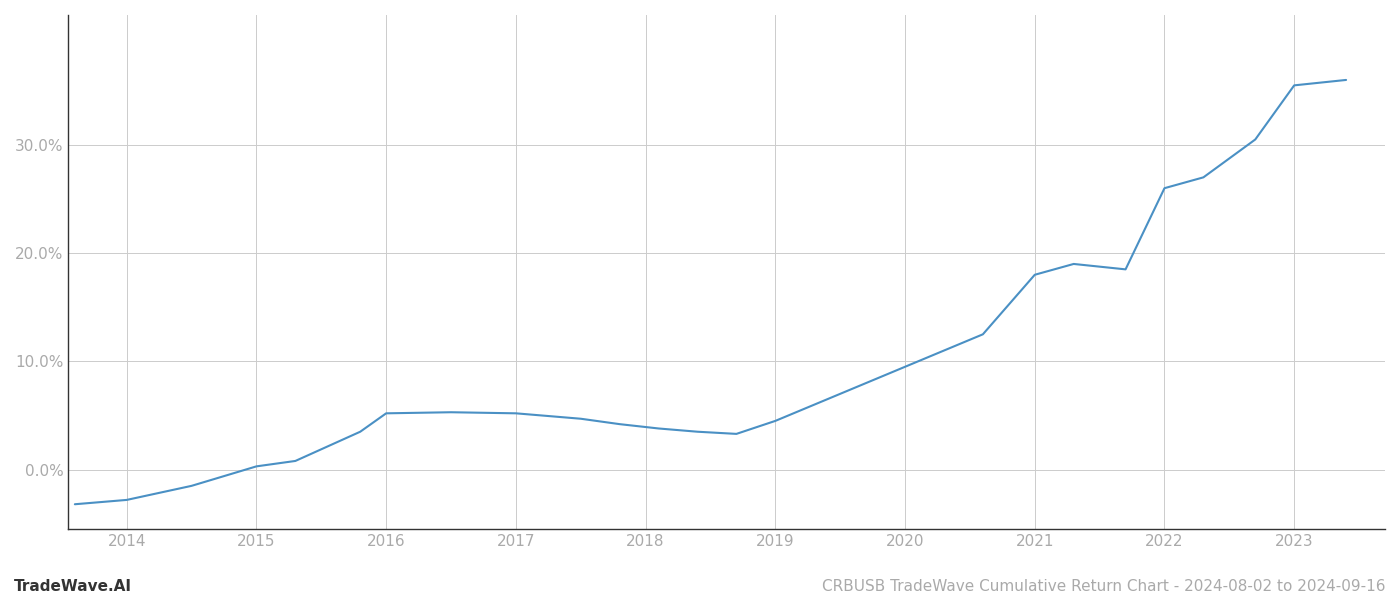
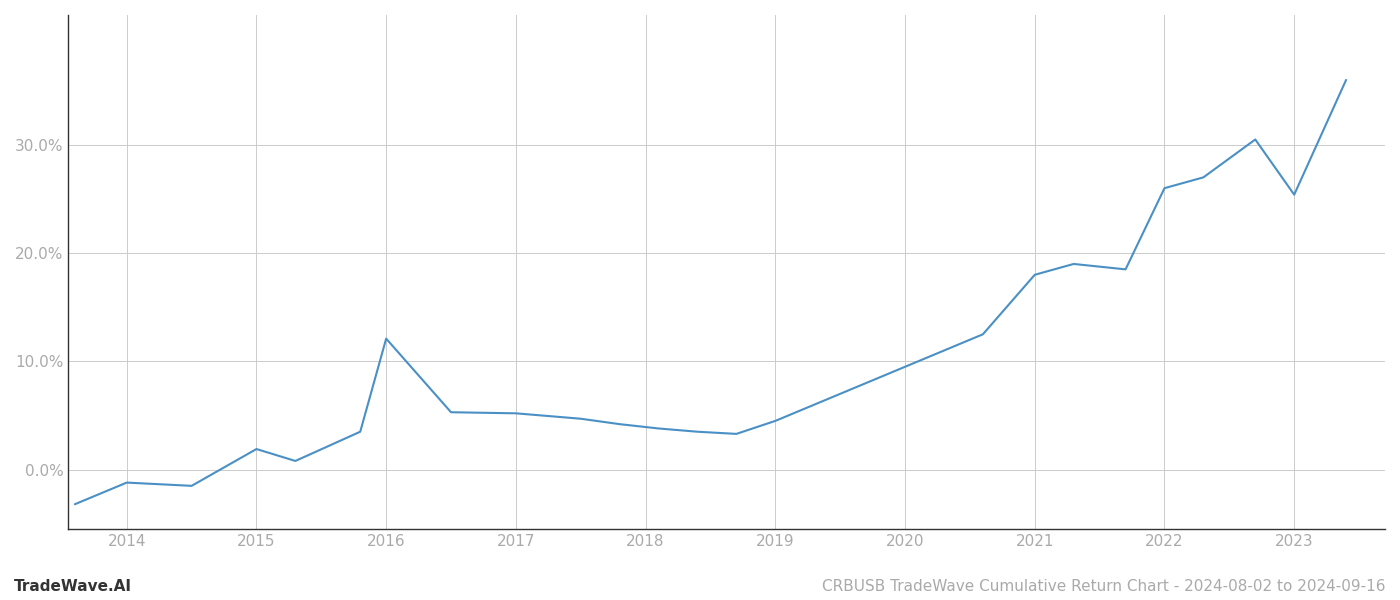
2014: -2.8% -> -1.2%
2015: 0.3% -> 1.9%
2016: 5.2% -> 12.1%
2023: 35.5% -> 25.4%
